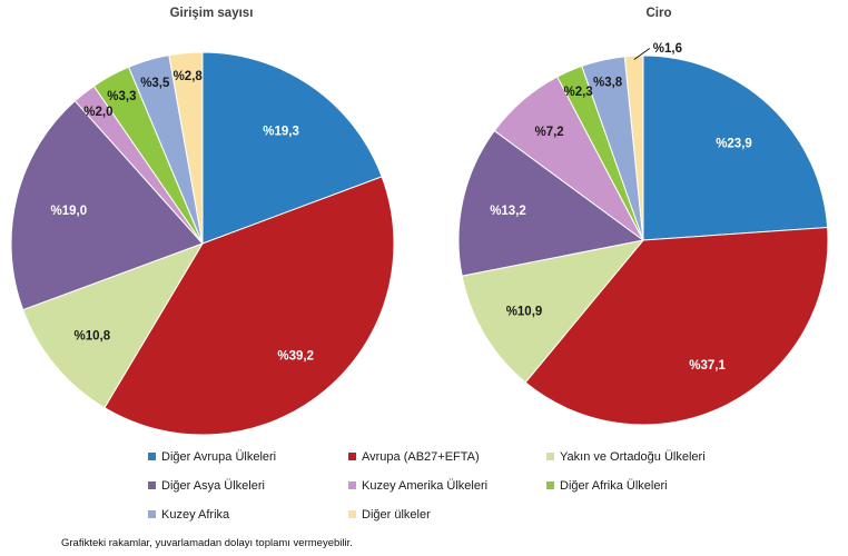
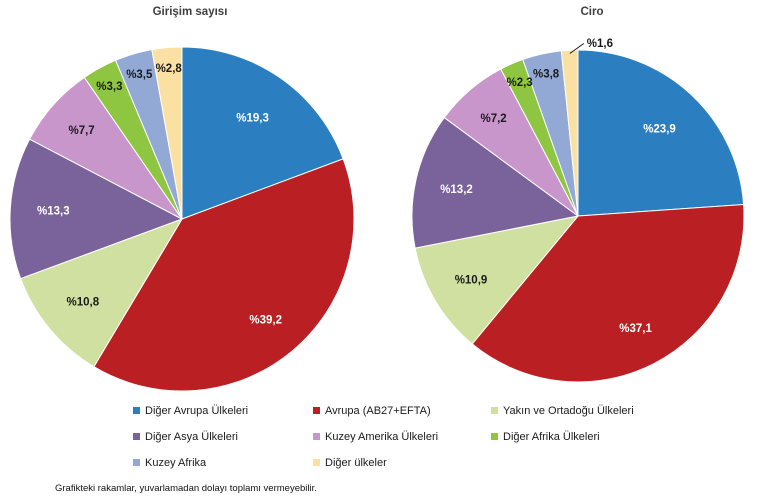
Girişim sayısı/Diğer Asya Ülkeleri: 19,0 -> 13,3
Girişim sayısı/Kuzey Amerika Ülkeleri: 2,0 -> 7,7
